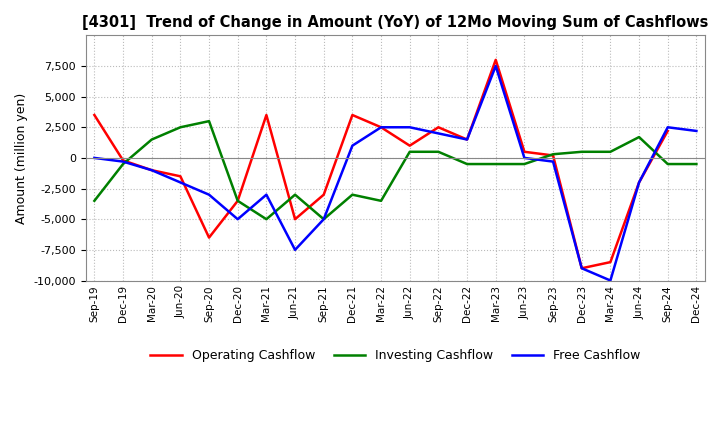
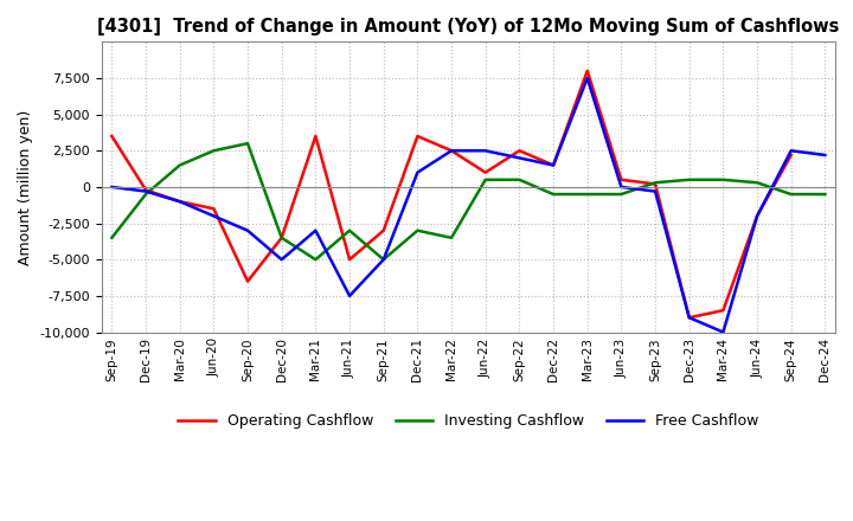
Investing Cashflow/Jun-24: 1,700 -> 300
